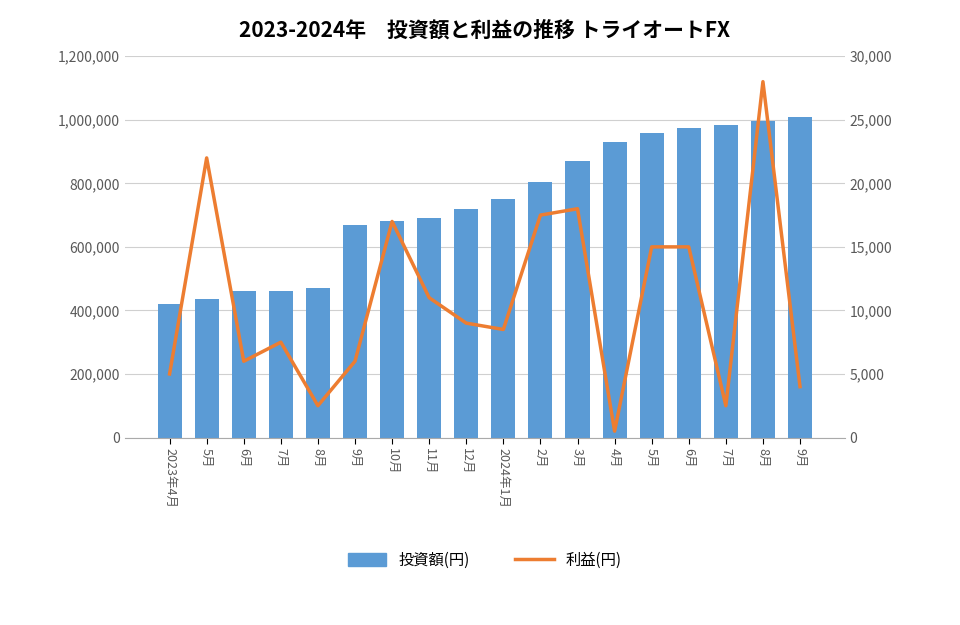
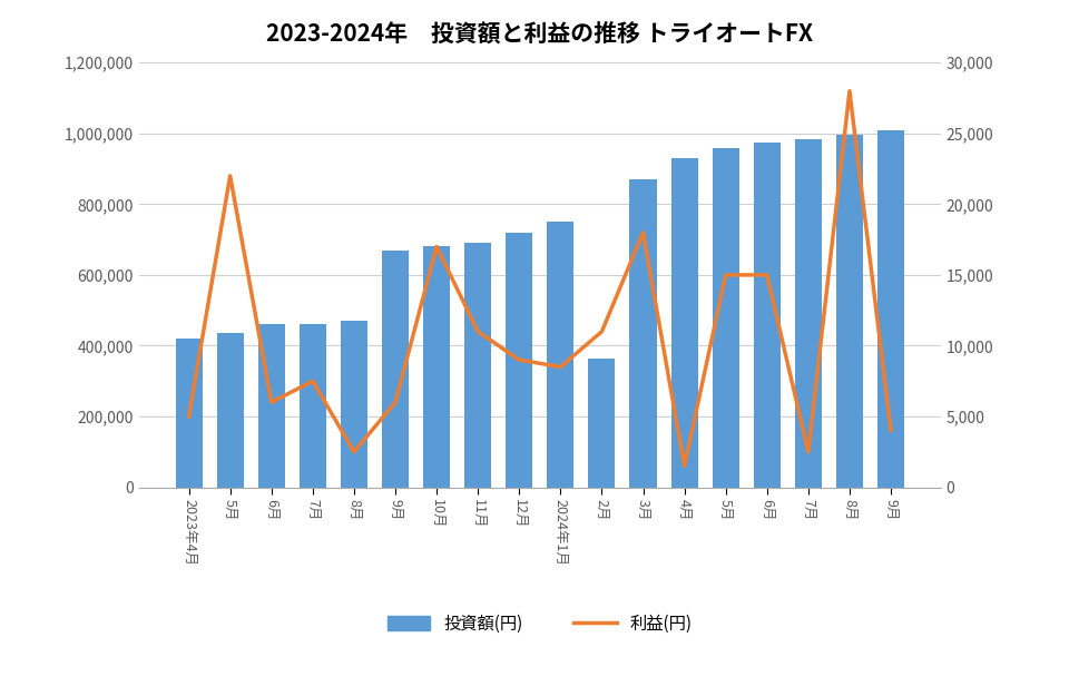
投資額(円)/2月: 805,000 -> 365,000
利益(円)/2月: 17,500 -> 11,000
利益(円)/4月: 500 -> 1,500
